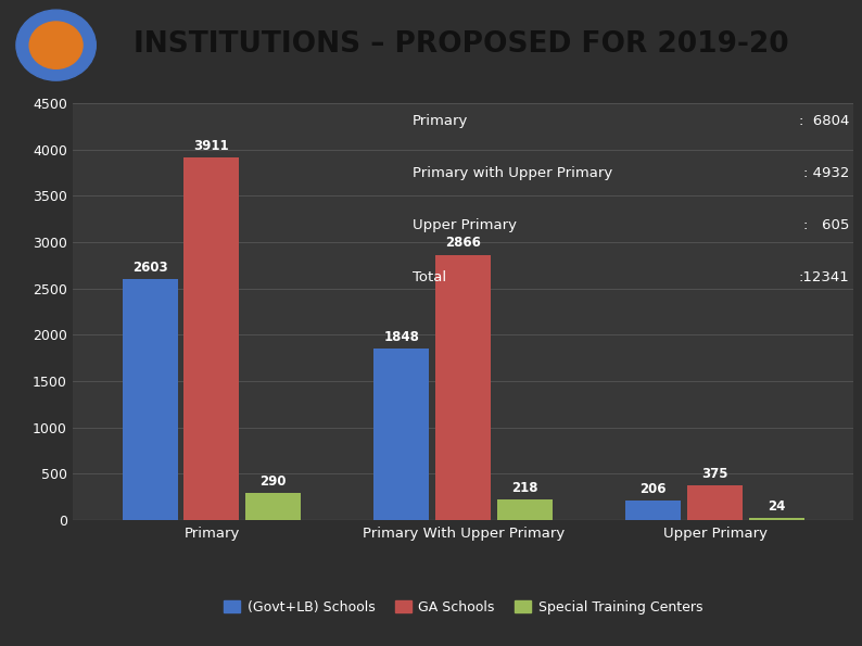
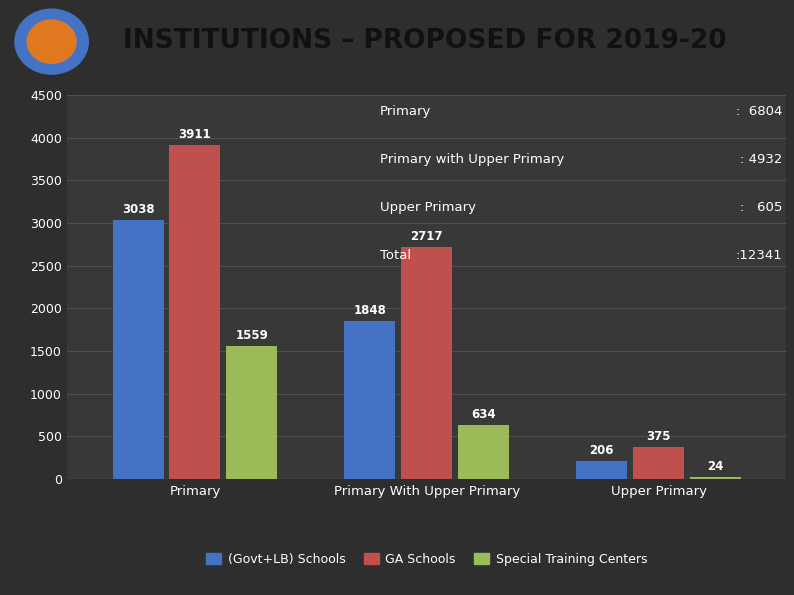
(Govt+LB) Schools/Primary: 2603 -> 3038
Special Training Centers/Primary: 290 -> 1559
GA Schools/Primary With Upper Primary: 2866 -> 2717
Special Training Centers/Primary With Upper Primary: 218 -> 634
